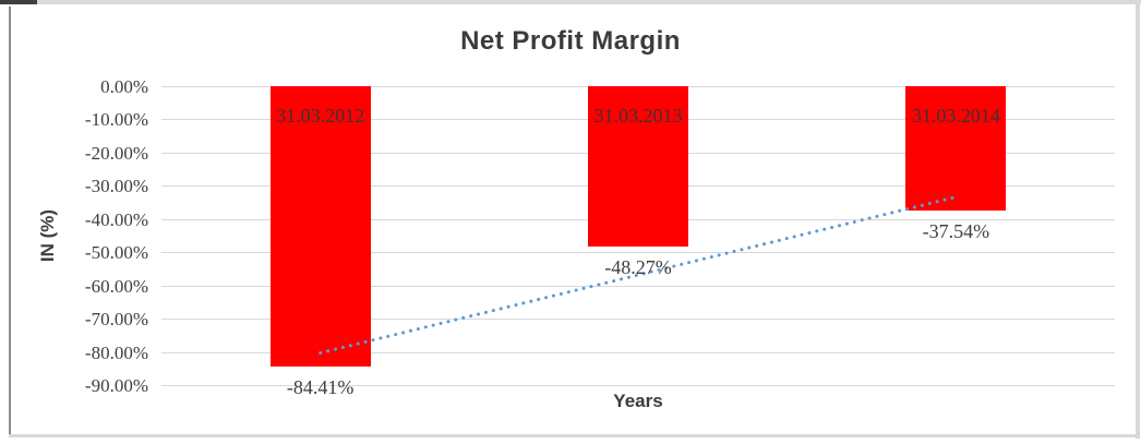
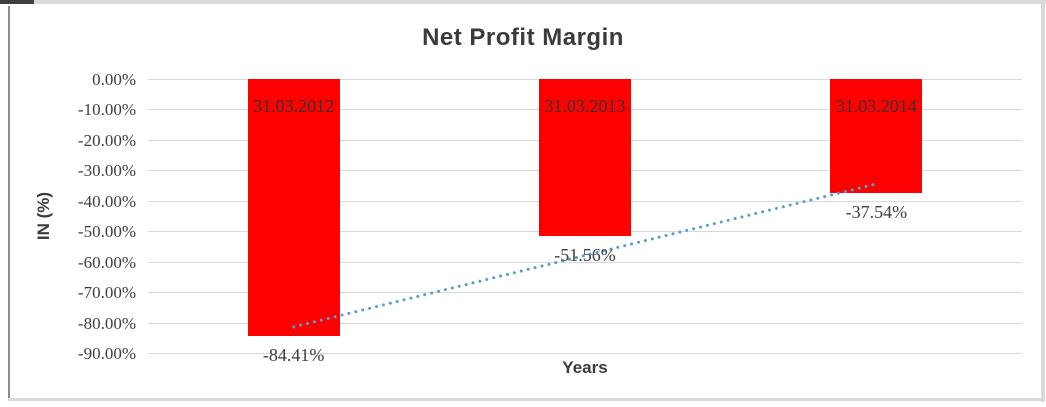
31.03.2013: -48.27% -> -51.56%
